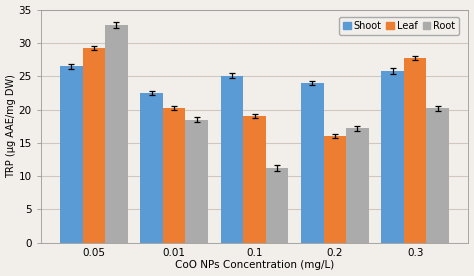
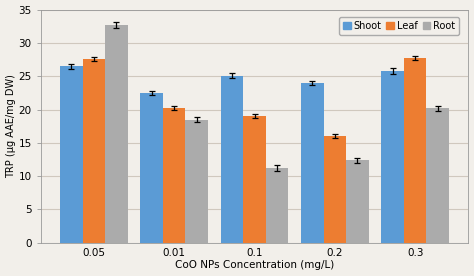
Leaf/0.05: 29.2 -> 27.6
Root/0.2: 17.2 -> 12.4
